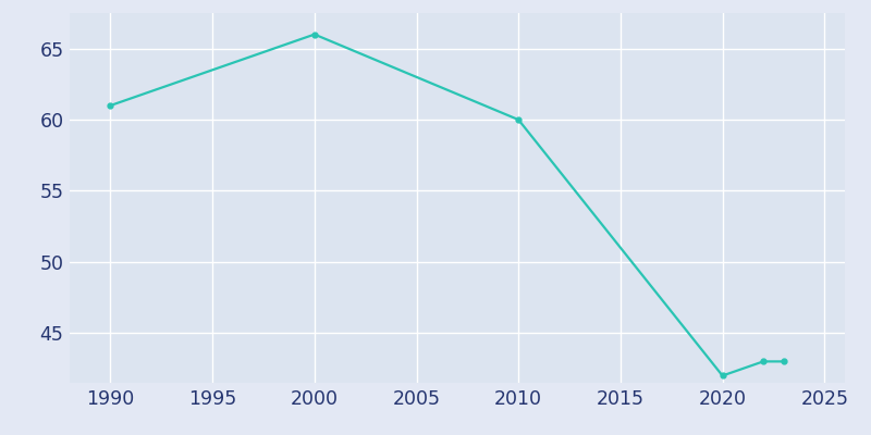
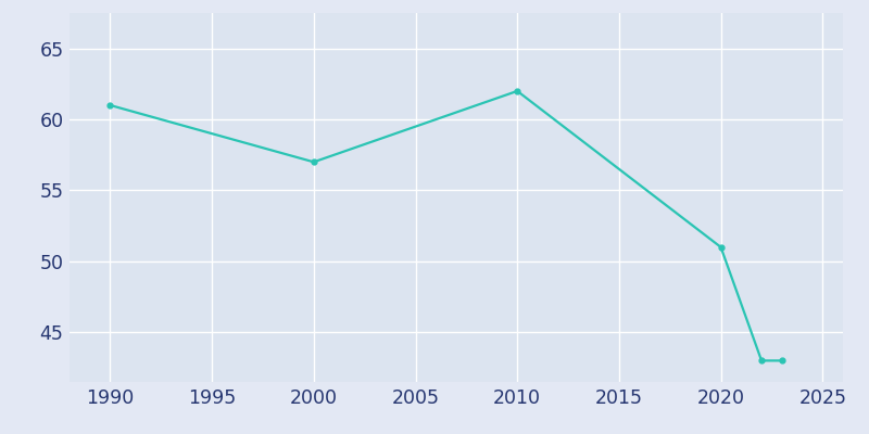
2000: 66 -> 57
2010: 60 -> 62
2020: 42 -> 51
